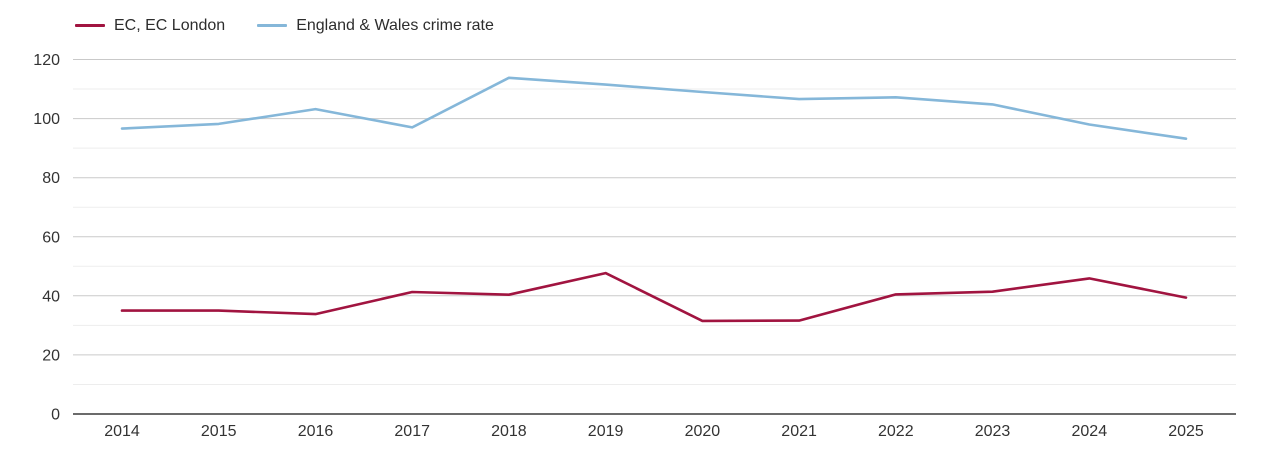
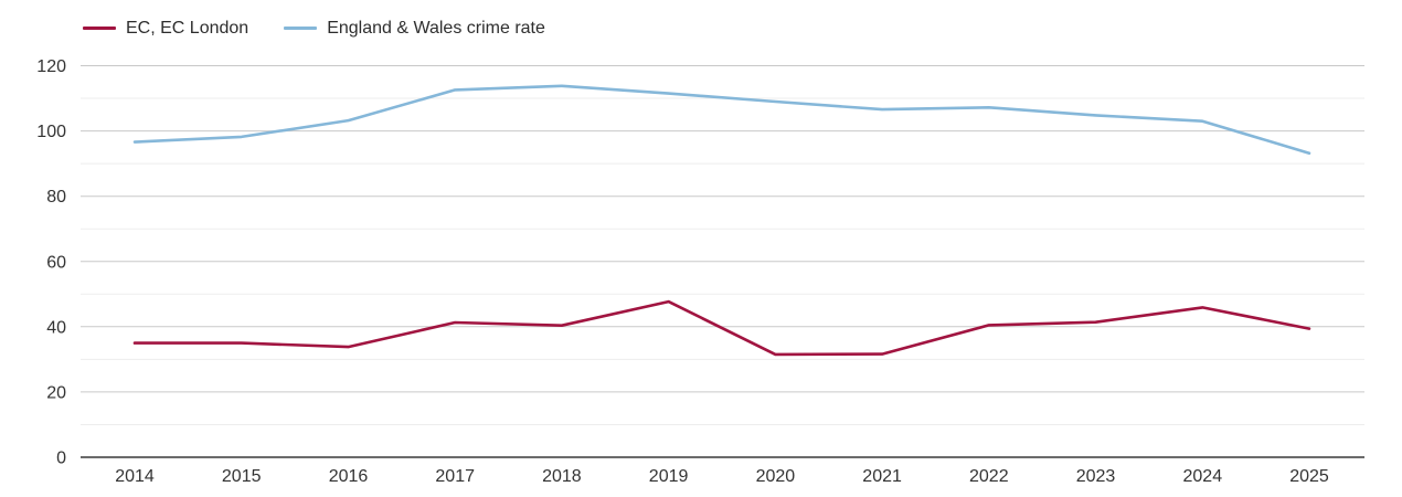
England & Wales crime rate/2017: 97 -> 113
England & Wales crime rate/2024: 98 -> 103
